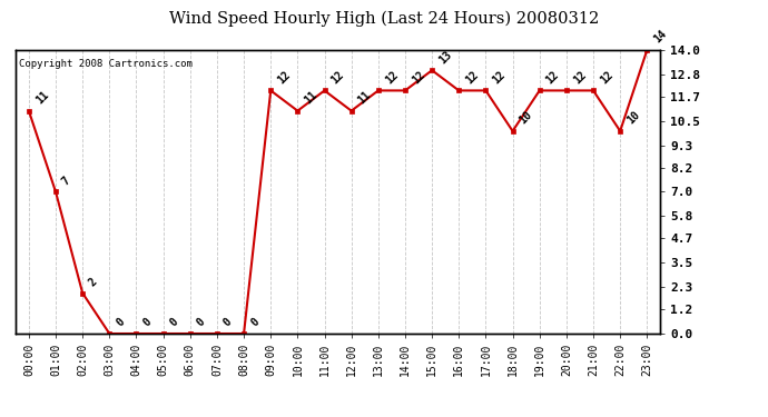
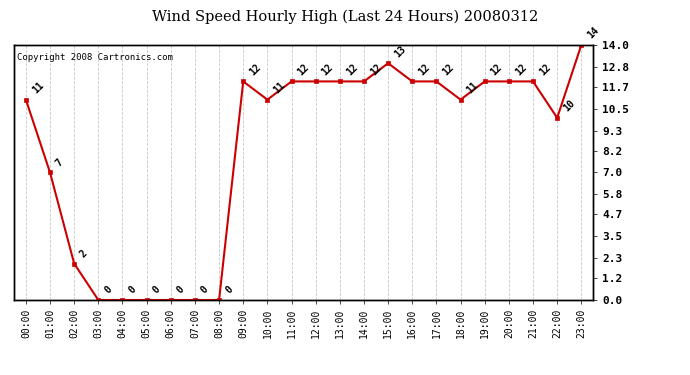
12:00: 11 -> 12
18:00: 10 -> 11
